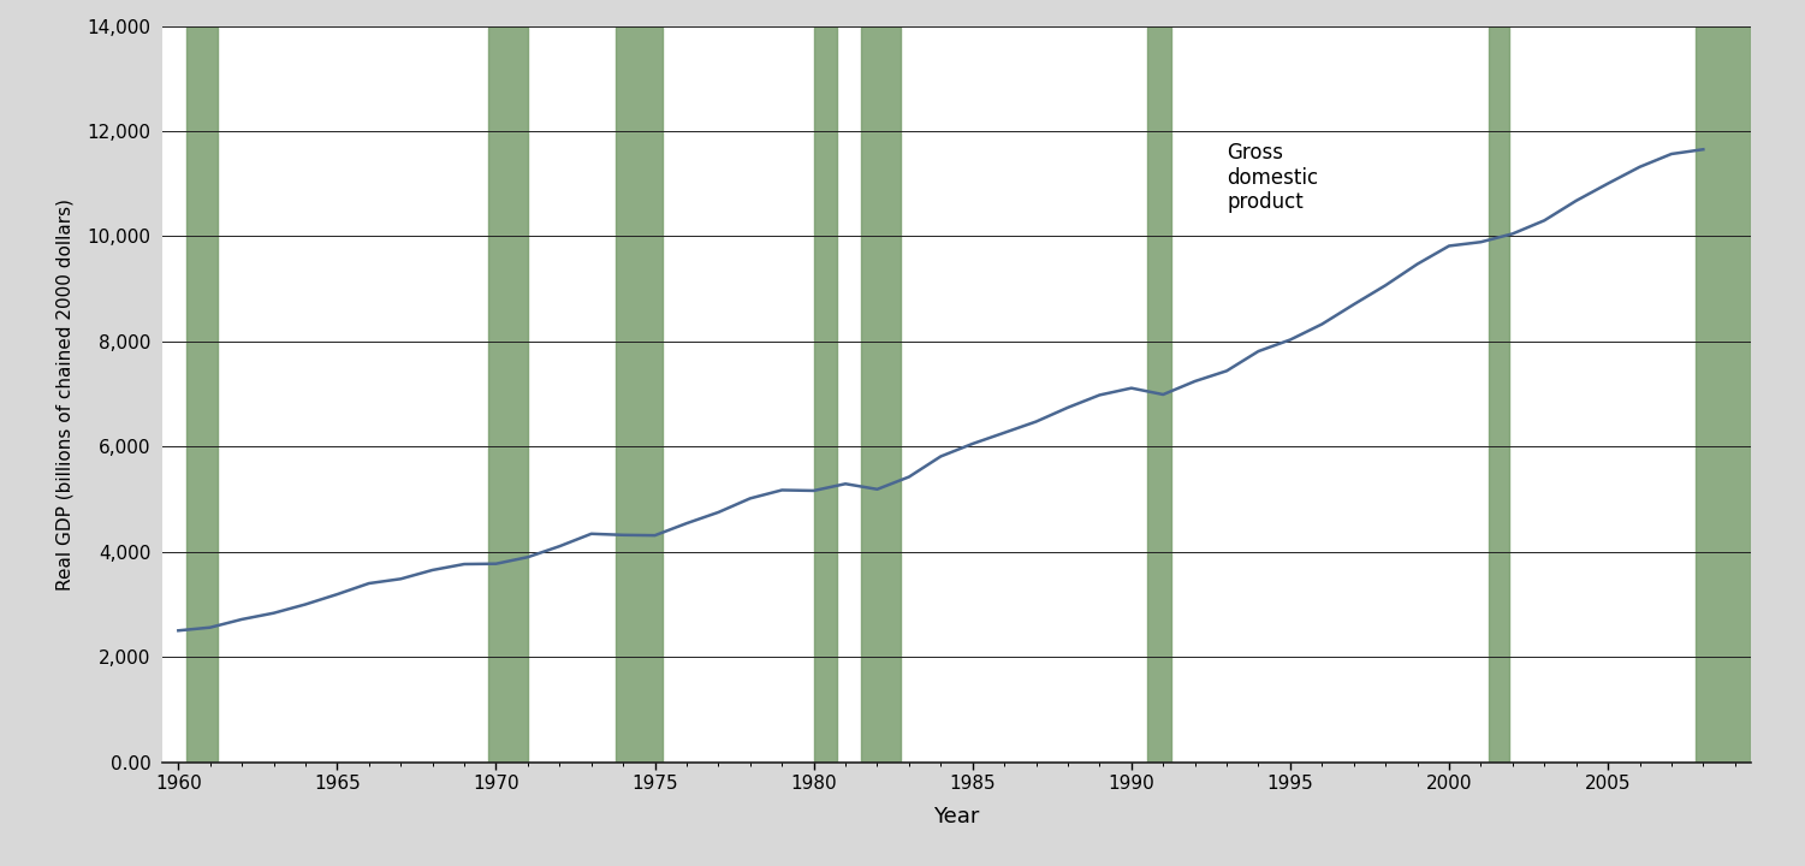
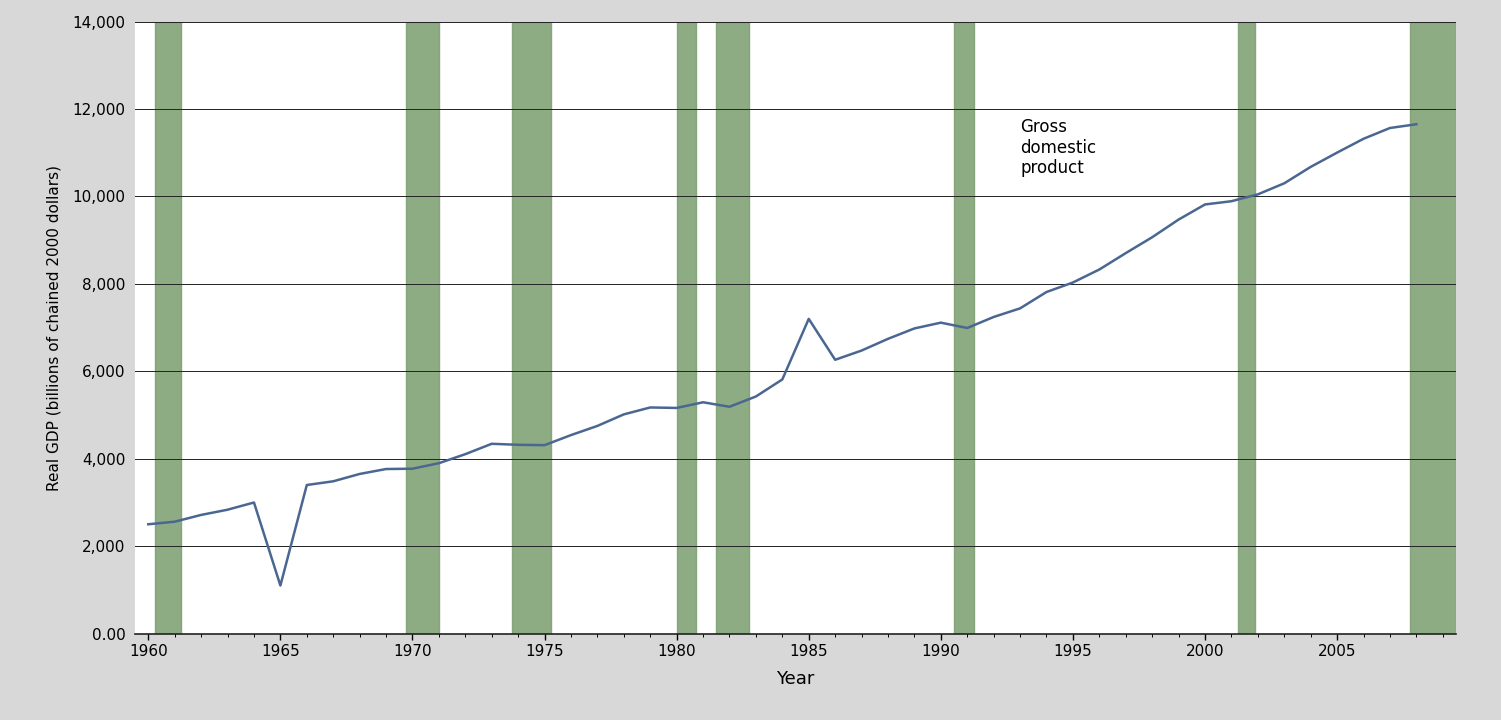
1965: 3,190 -> 1,100
1985: 6,050 -> 7,200
